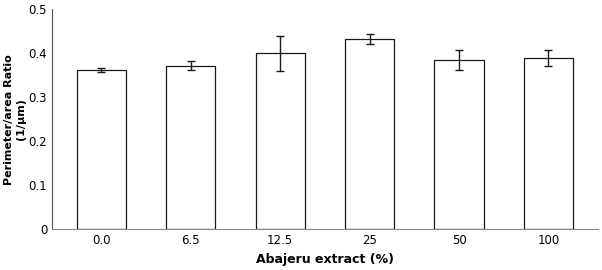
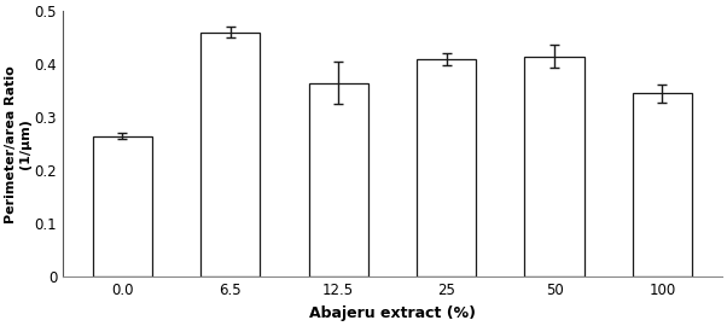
0.0: 0.362 -> 0.265
6.5: 0.372 -> 0.460
12.5: 0.400 -> 0.365
25: 0.432 -> 0.410
50: 0.385 -> 0.415
100: 0.390 -> 0.345
